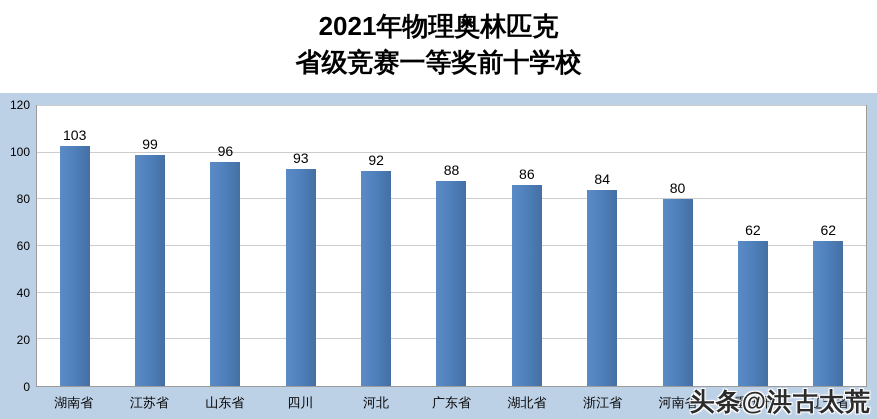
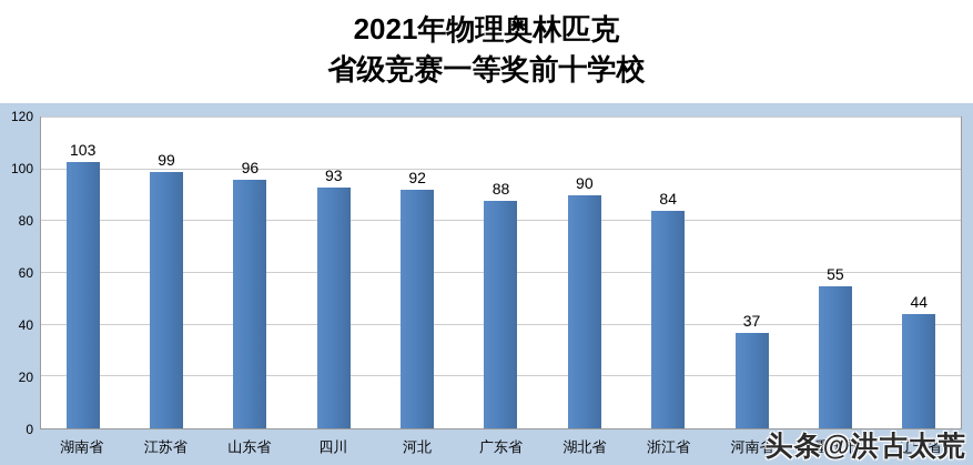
湖北省: 86 -> 90
河南省: 80 -> 37
重庆市: 62 -> 55
辽宁省: 62 -> 44
